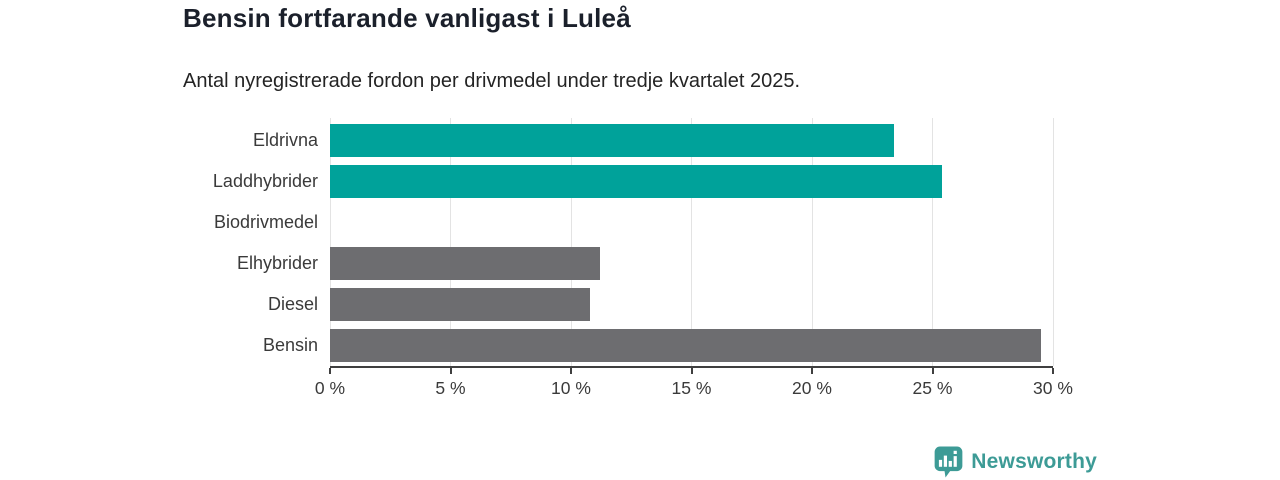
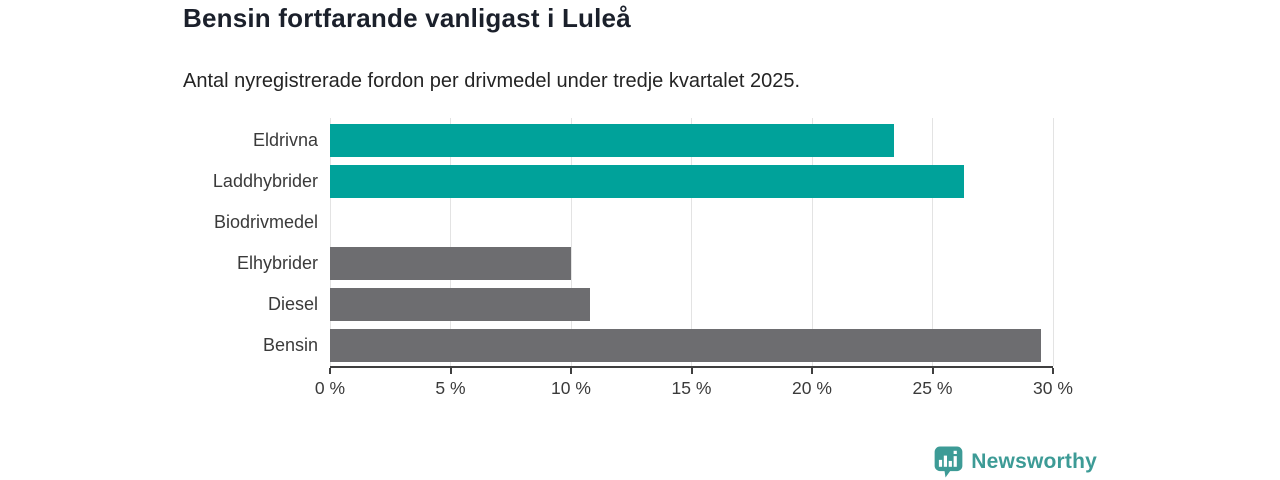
Laddhybrider: 25.4% -> 26.3%
Elhybrider: 11.2% -> 10.0%
